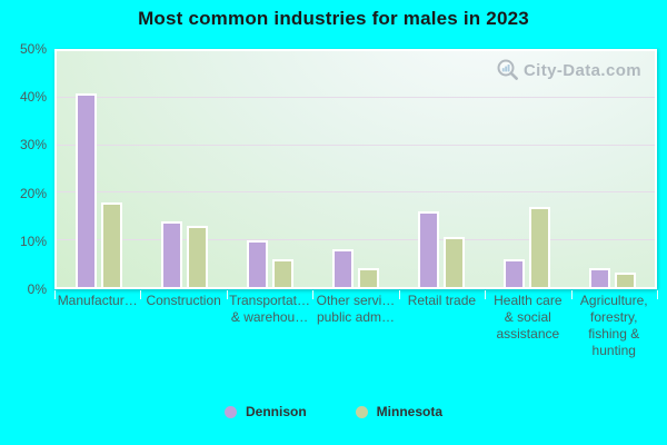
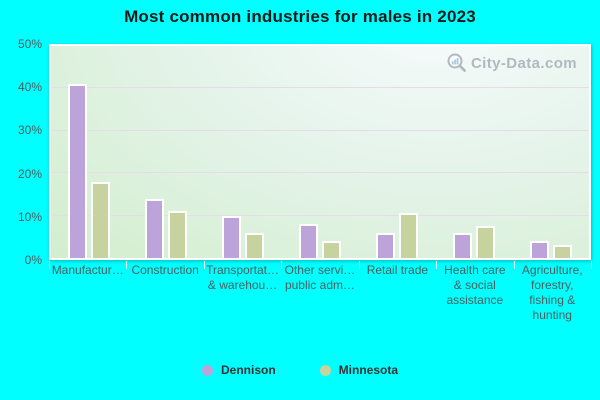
Minnesota/Construction: 13% -> 11%
Dennison/Retail trade: 16% -> 6%
Minnesota/Health care & social assistance: 17% -> 8%
